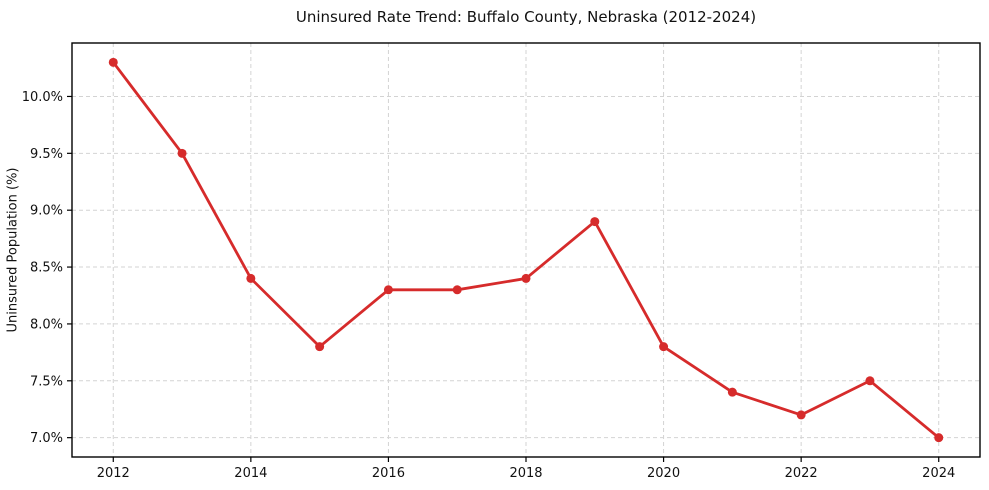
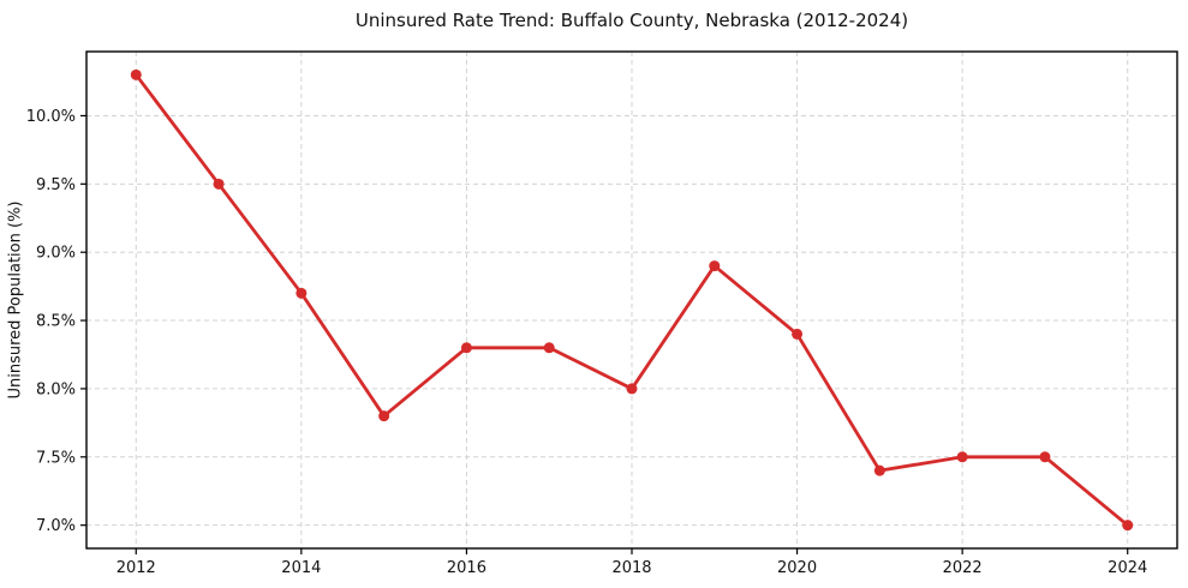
2014: 8.4% -> 8.7%
2018: 8.4% -> 8.0%
2020: 7.8% -> 8.4%
2022: 7.2% -> 7.5%
